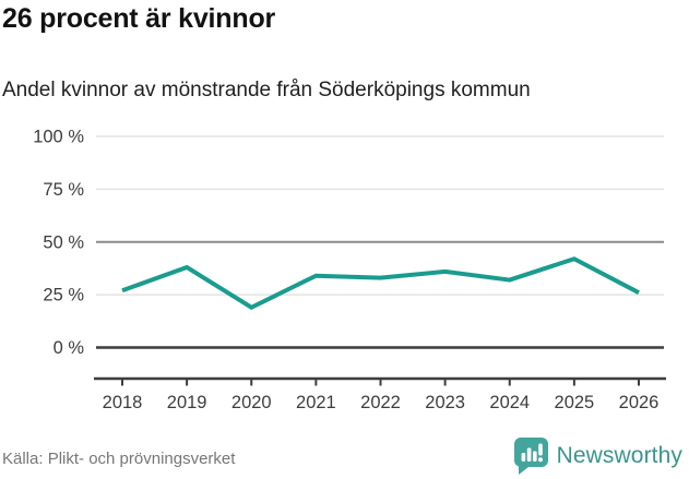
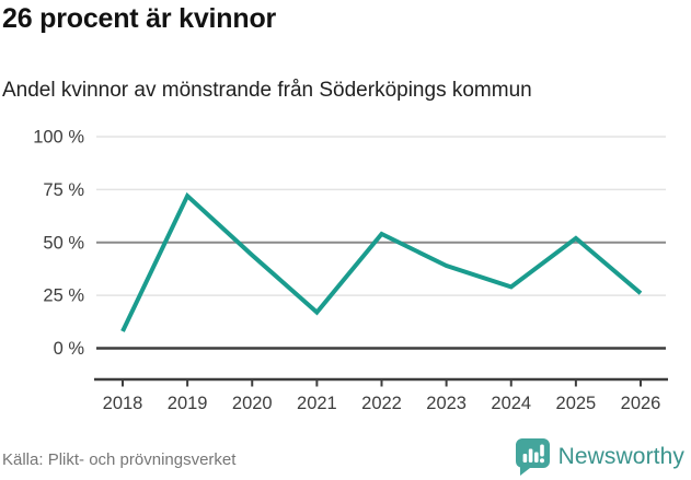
2018: 27% -> 8%
2019: 38% -> 72%
2020: 19% -> 44%
2021: 34% -> 17%
2022: 33% -> 54%
2023: 36% -> 39%
2024: 32% -> 29%
2025: 42% -> 52%
